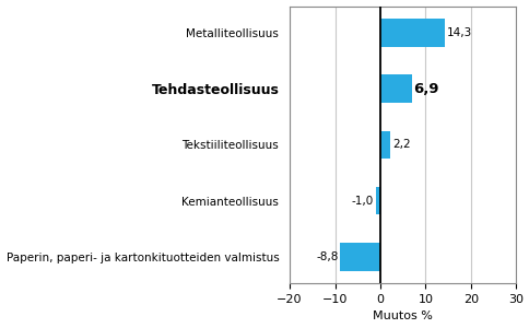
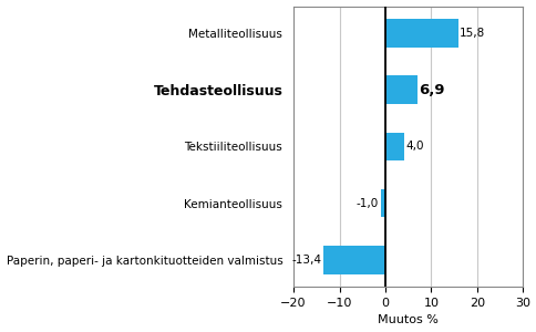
Metalliteollisuus: 14,3 -> 15,8
Tekstiiliteollisuus: 2,2 -> 4,0
Paperin, paperi- ja kartonkituotteiden valmistus: -8,8 -> -13,4
